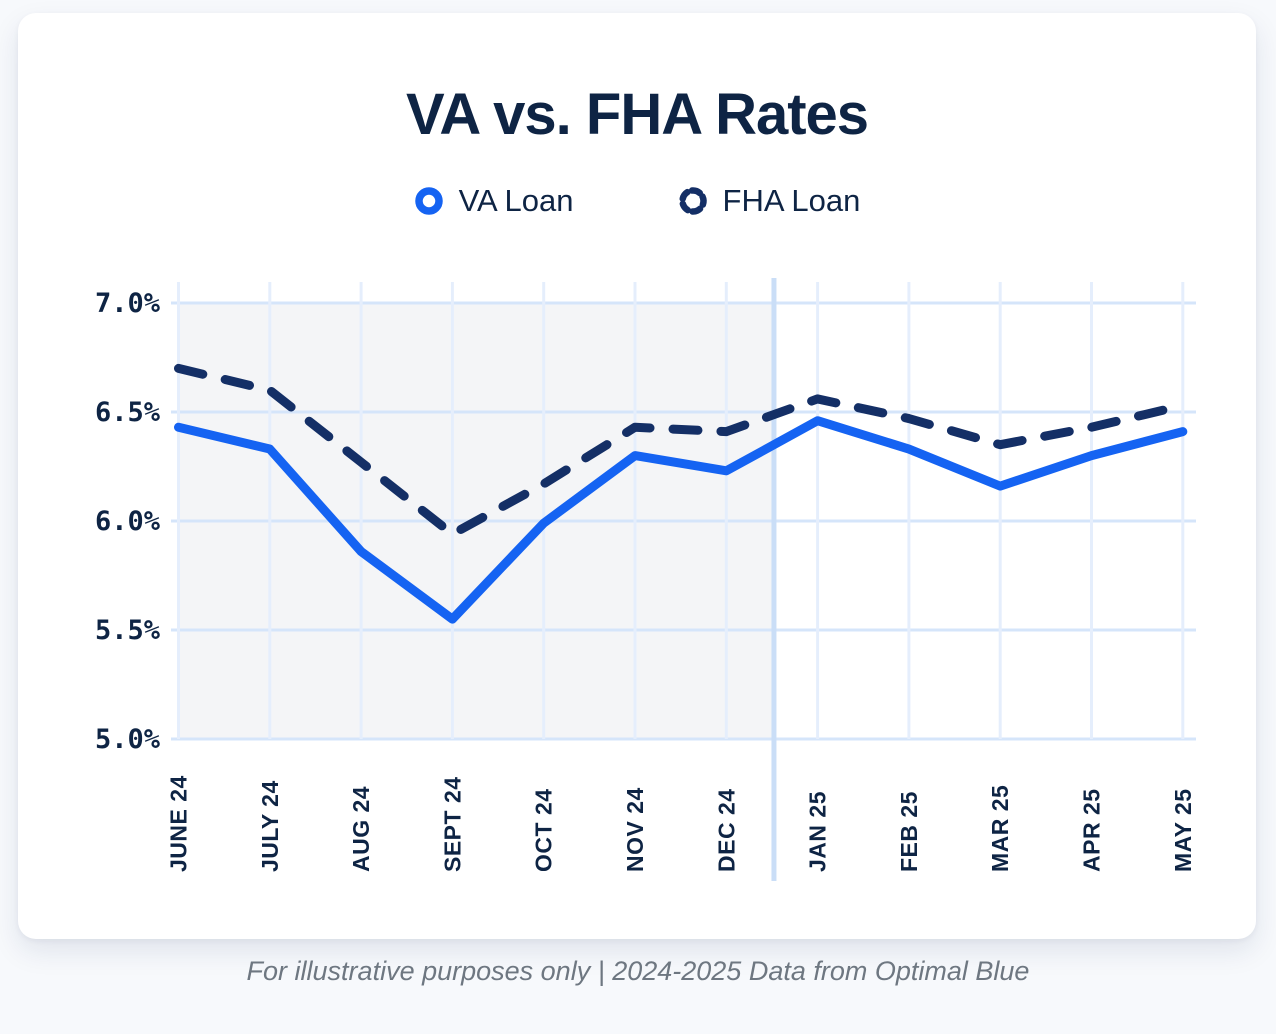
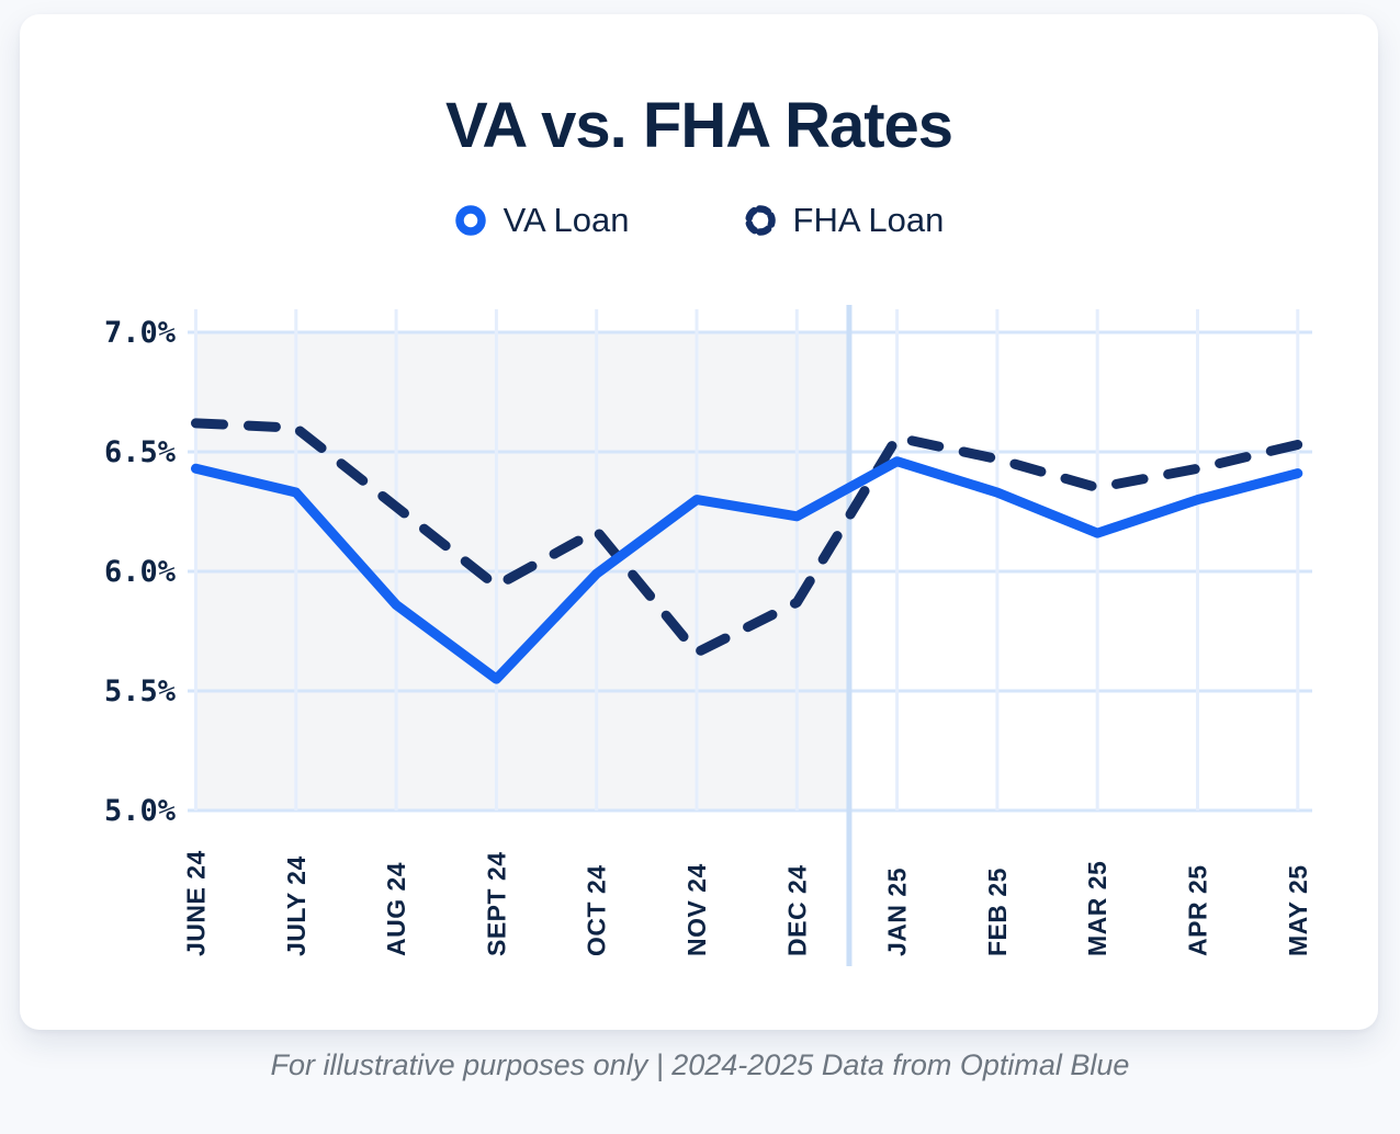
FHA Loan/JUNE 24: 6.70% -> 6.62%
FHA Loan/NOV 24: 6.43% -> 5.66%
FHA Loan/DEC 24: 6.41% -> 5.87%
